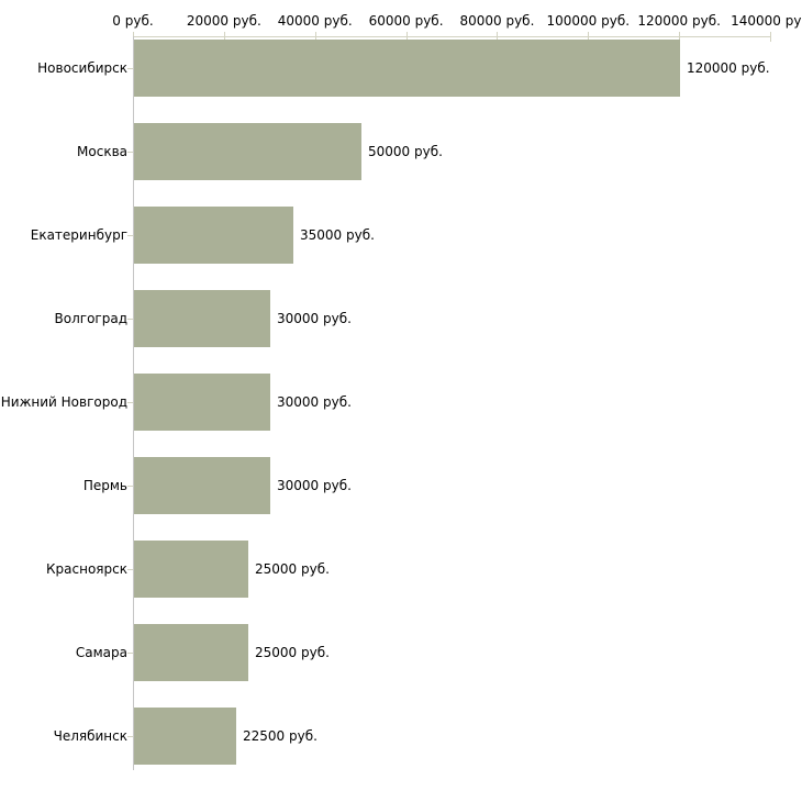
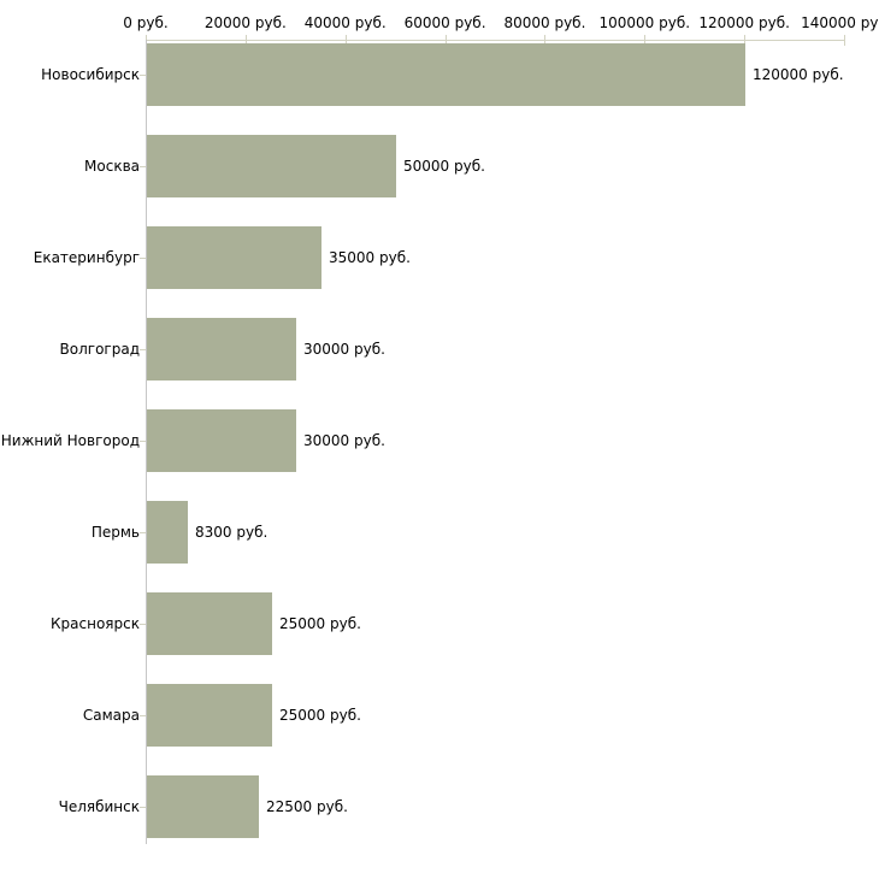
Пермь: 30000 -> 8300
